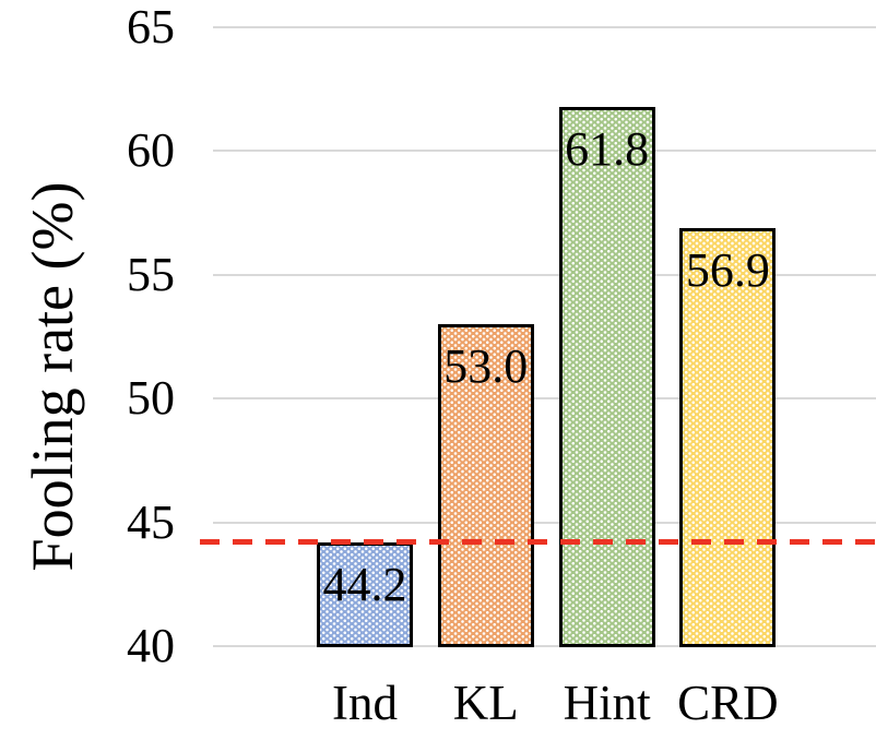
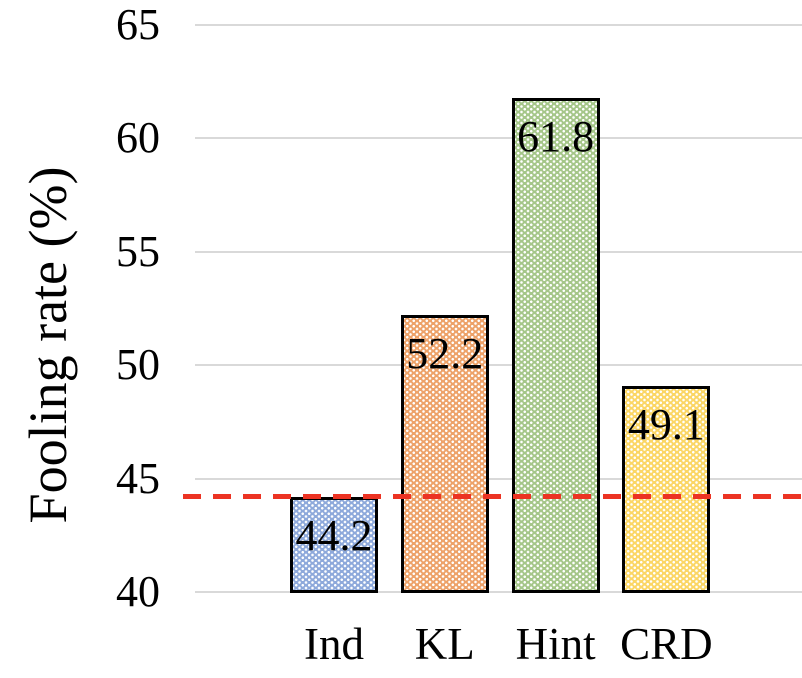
KL: 53.0 -> 52.2
CRD: 56.9 -> 49.1
